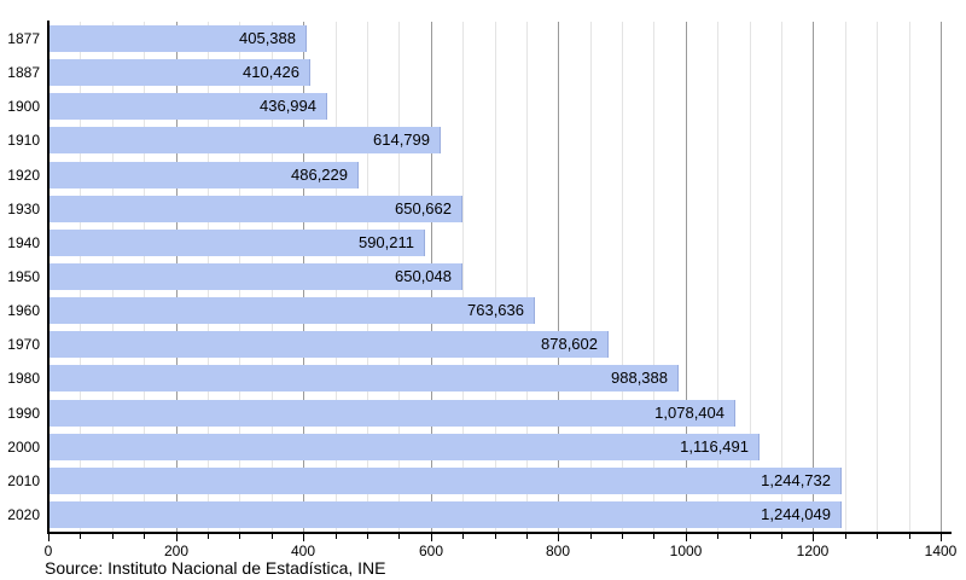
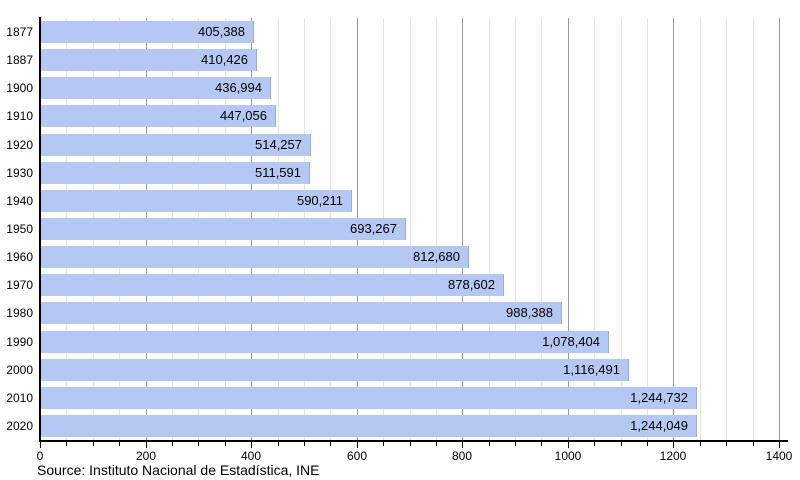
1910: 614,799 -> 447,056
1920: 486,229 -> 514,257
1930: 650,662 -> 511,591
1950: 650,048 -> 693,267
1960: 763,636 -> 812,680
